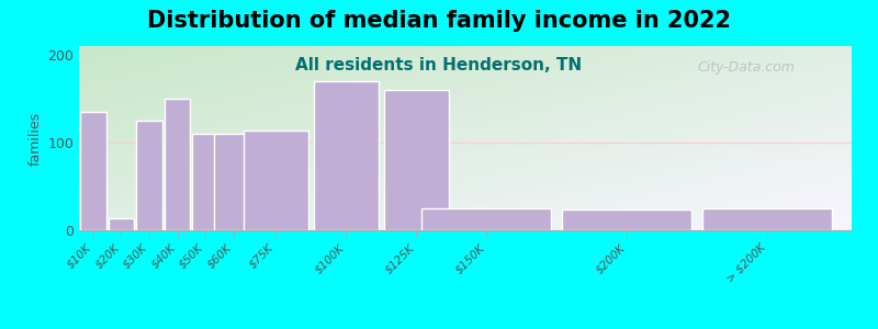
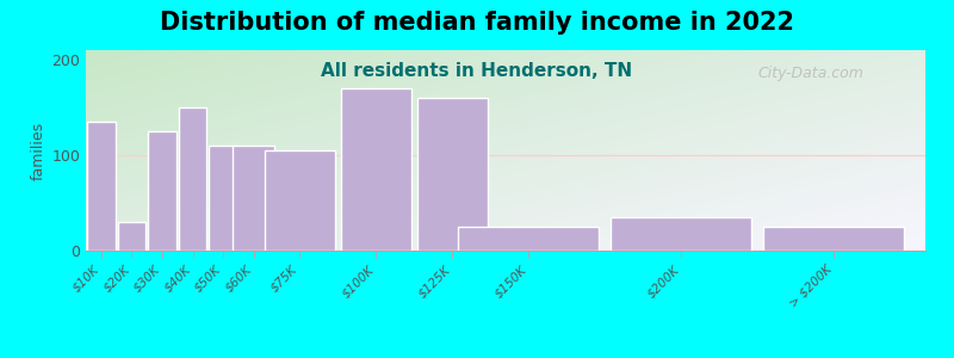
$20K: 14 -> 30
$75K: 114 -> 105
$200K: 24 -> 35
